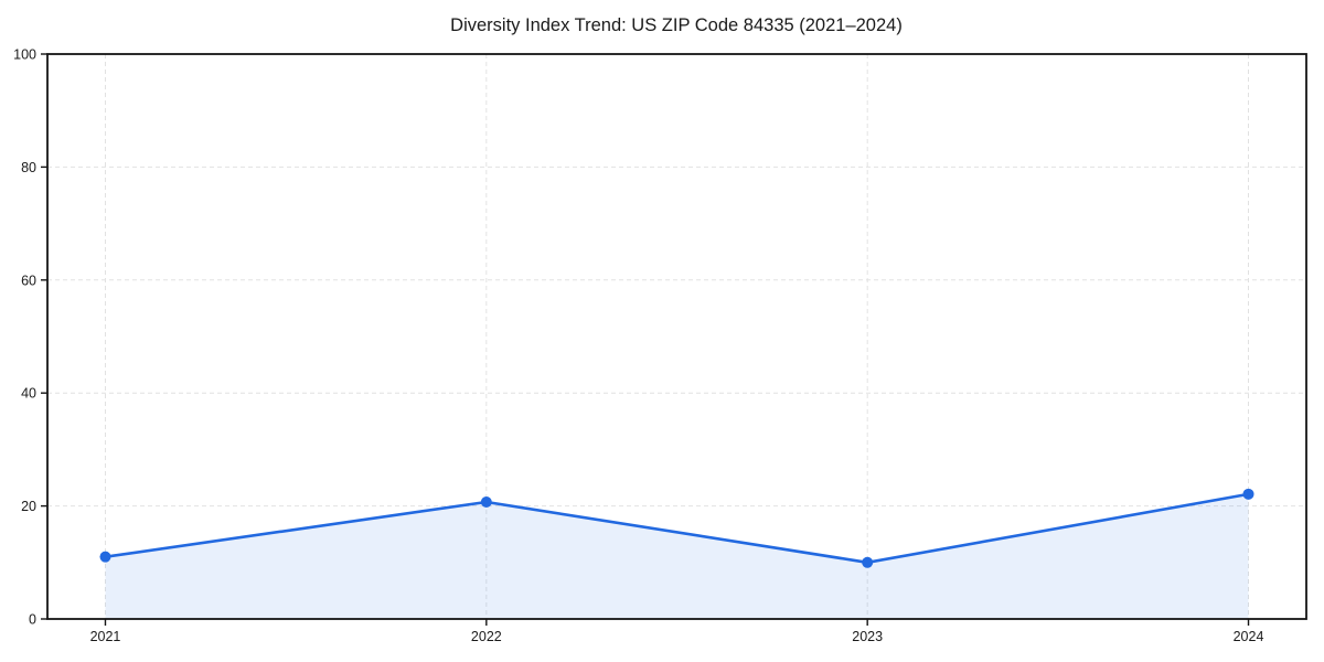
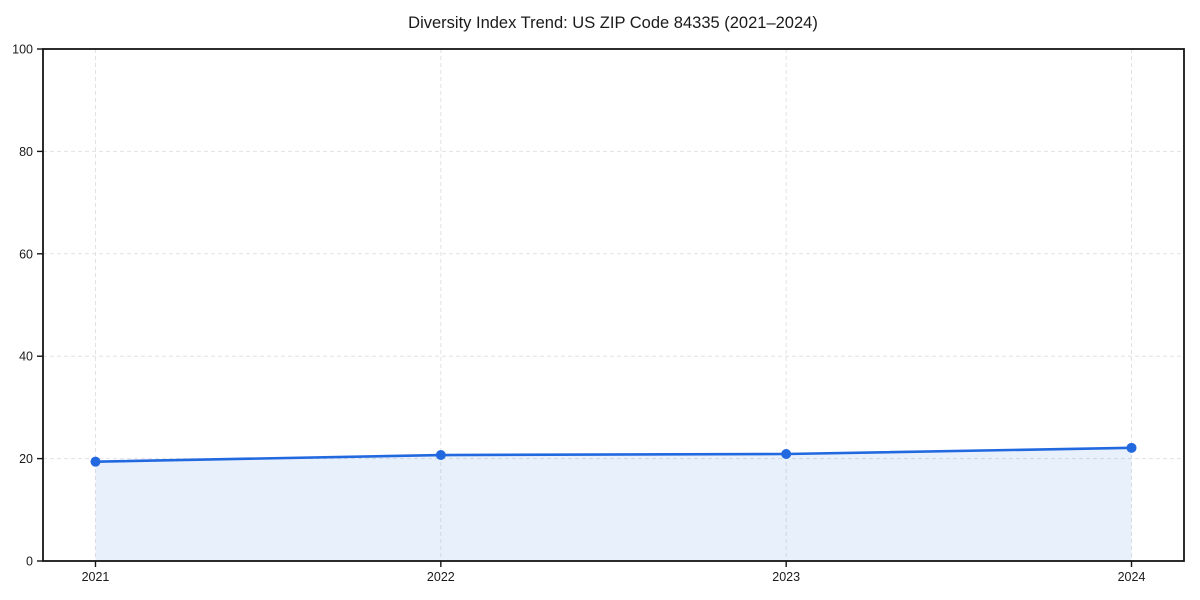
2021: 11 -> 19
2023: 10 -> 21
